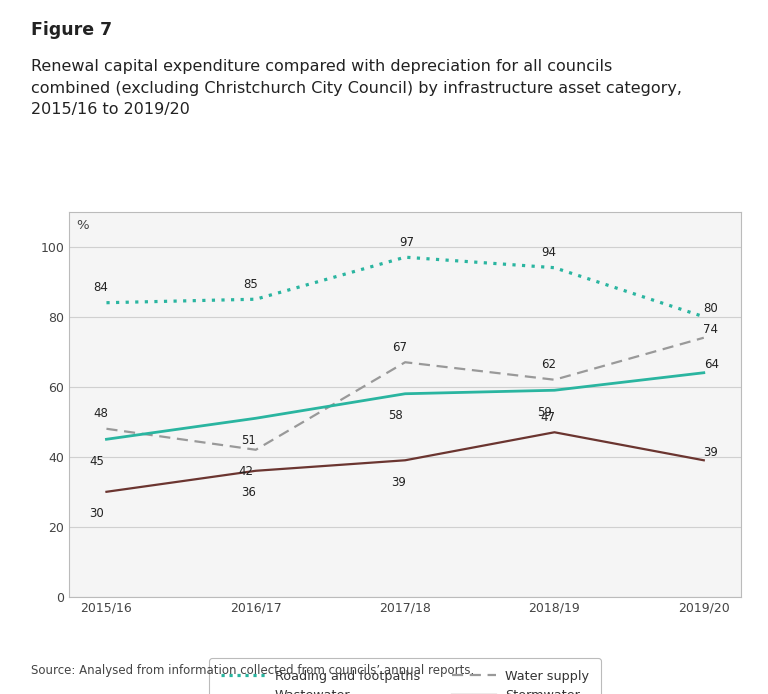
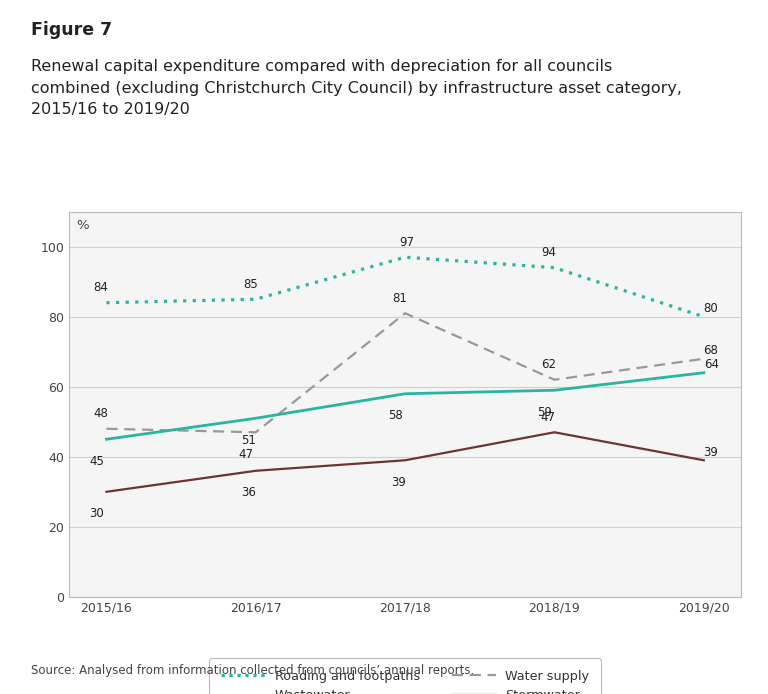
Water supply/2016/17: 42 -> 47
Water supply/2017/18: 67 -> 81
Water supply/2019/20: 74 -> 68
